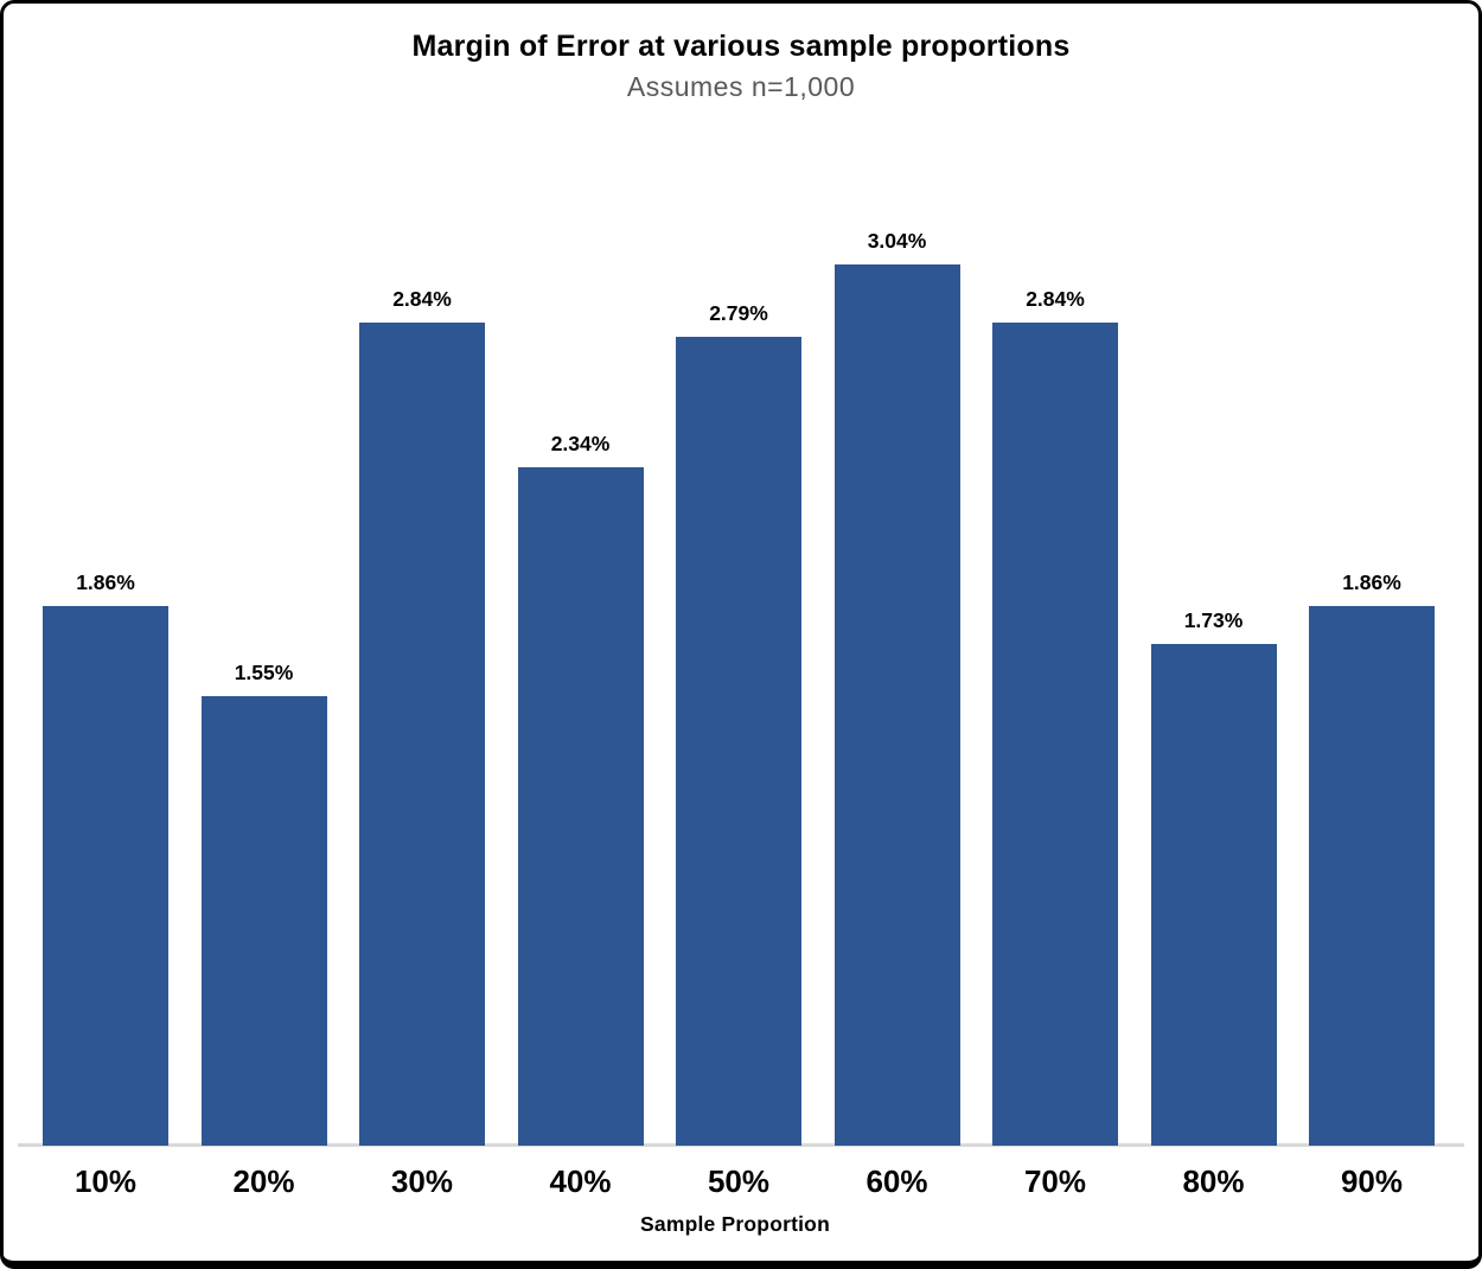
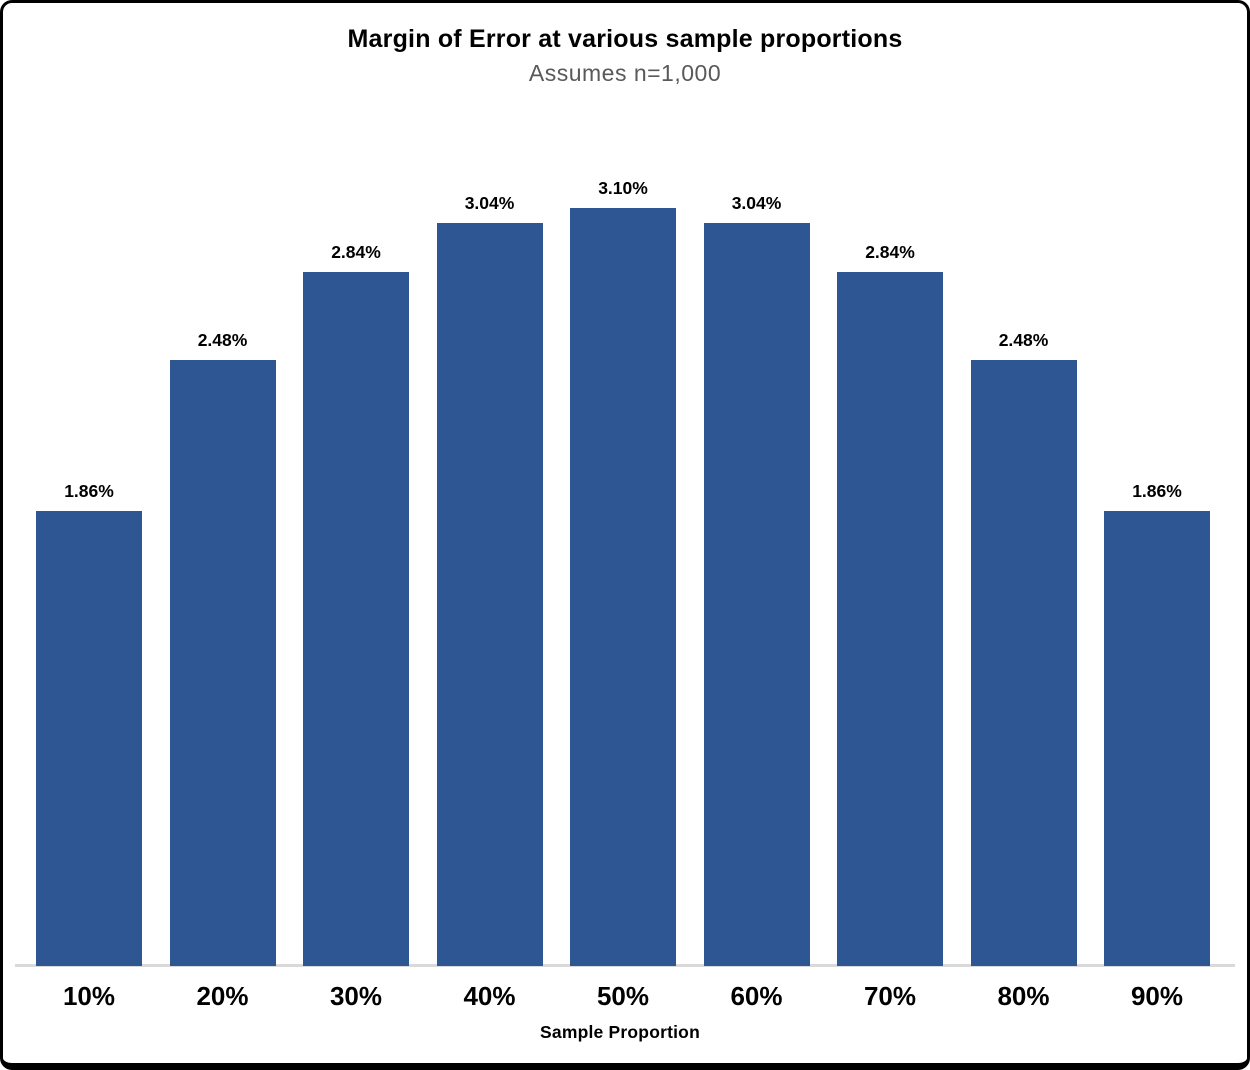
20%: 1.55% -> 2.48%
40%: 2.34% -> 3.04%
50%: 2.79% -> 3.10%
80%: 1.73% -> 2.48%
